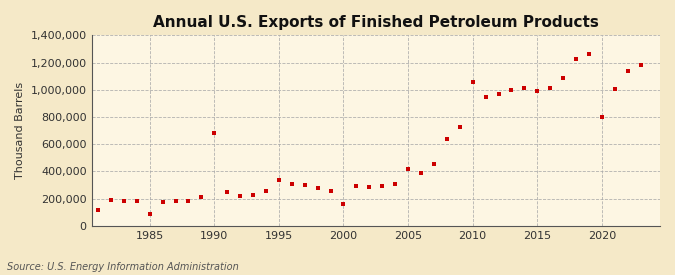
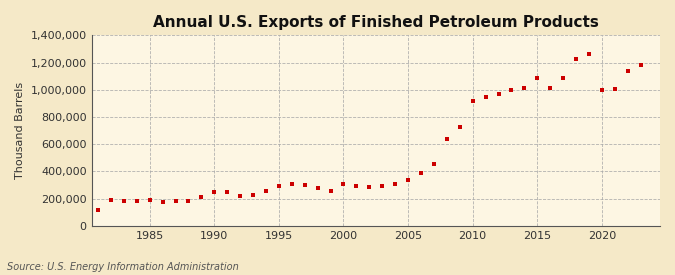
1985: 90,000 -> 190,000
1990: 680,000 -> 250,000
1995: 340,000 -> 300,000
2000: 160,000 -> 300,000
2005: 420,000 -> 340,000
2010: 1,060,000 -> 920,000
2015: 990,000 -> 1,080,000
2020: 800,000 -> 1,000,000
